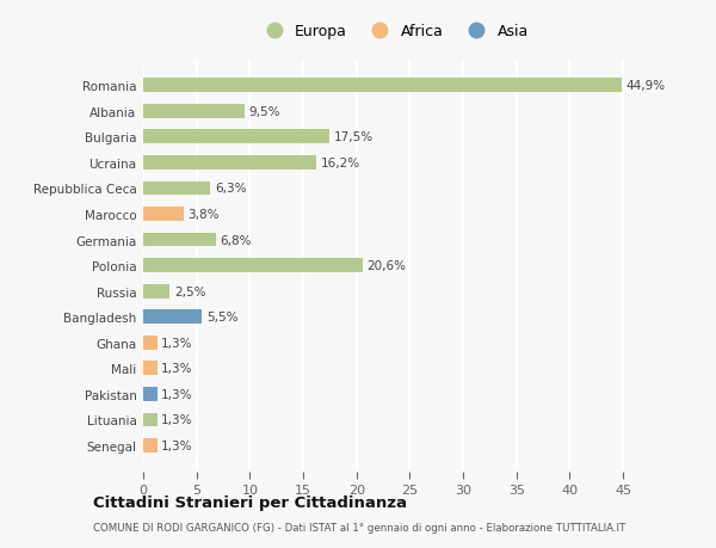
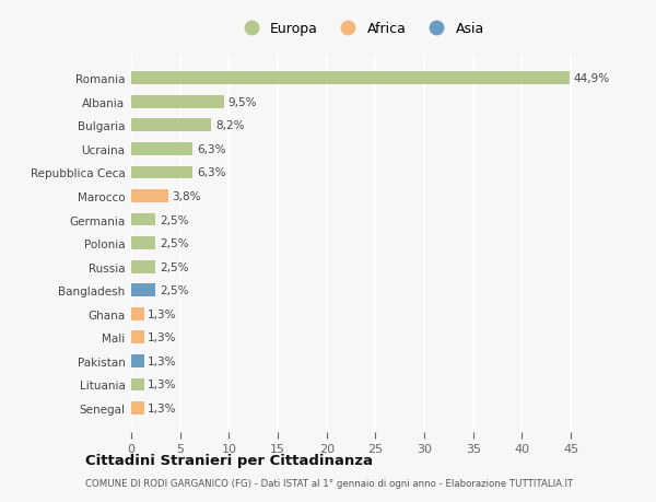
Bulgaria: 17,5% -> 8,2%
Ucraina: 16,2% -> 6,3%
Germania: 6,8% -> 2,5%
Polonia: 20,6% -> 2,5%
Bangladesh: 5,5% -> 2,5%
